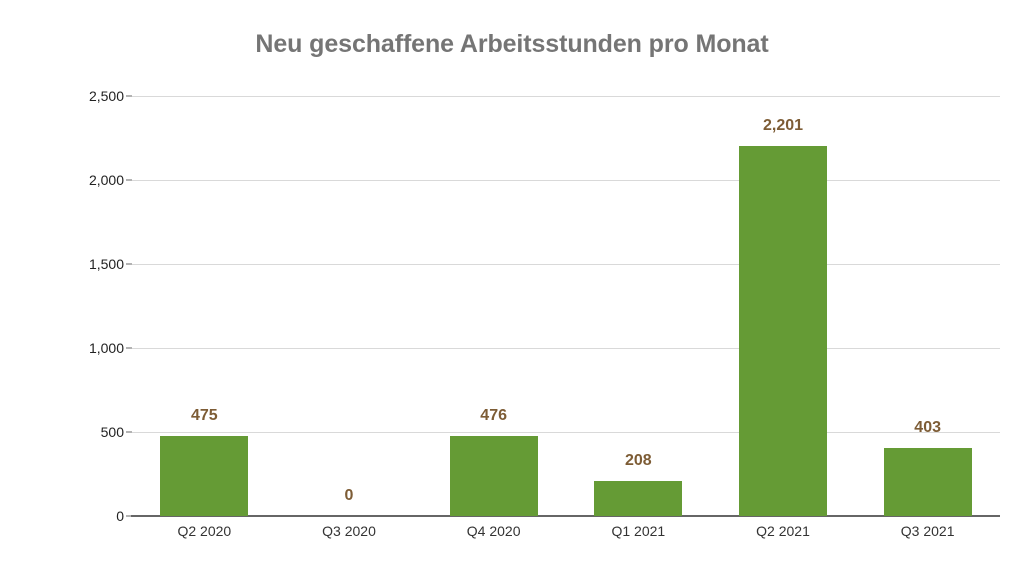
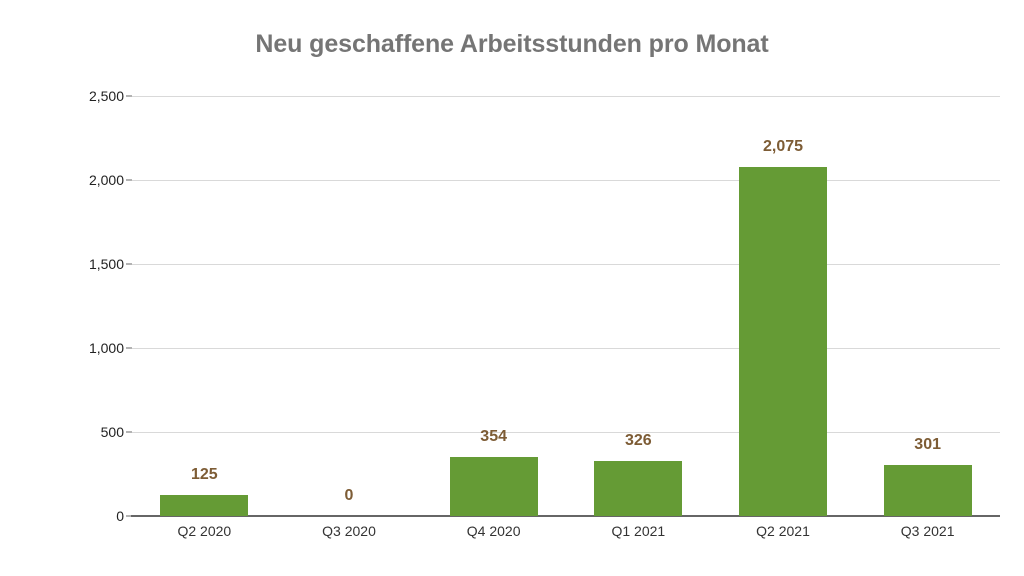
Q2 2020: 475 -> 125
Q4 2020: 476 -> 354
Q1 2021: 208 -> 326
Q2 2021: 2,201 -> 2,075
Q3 2021: 403 -> 301
